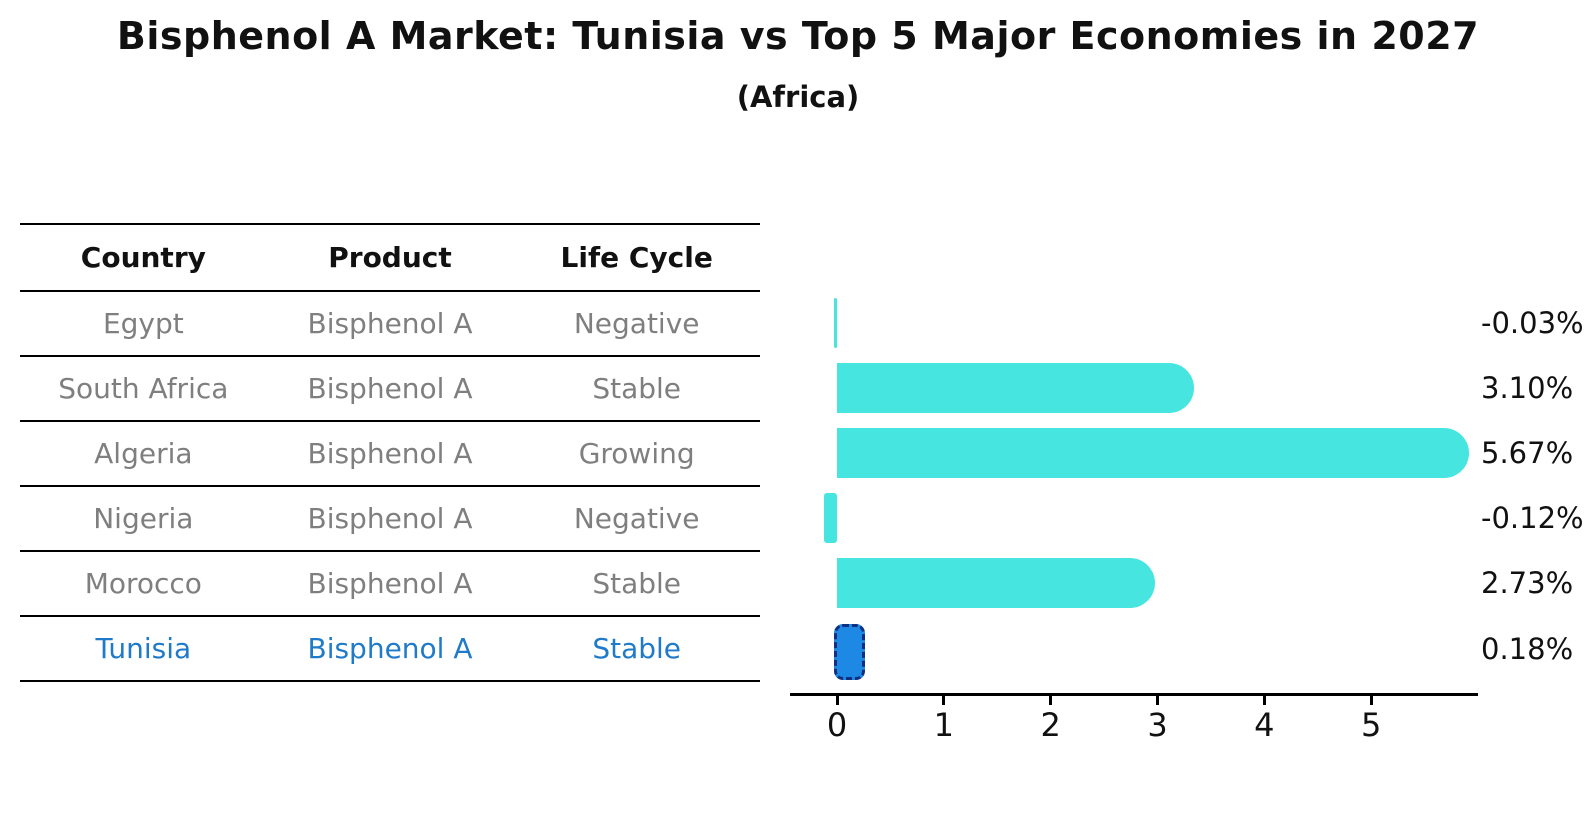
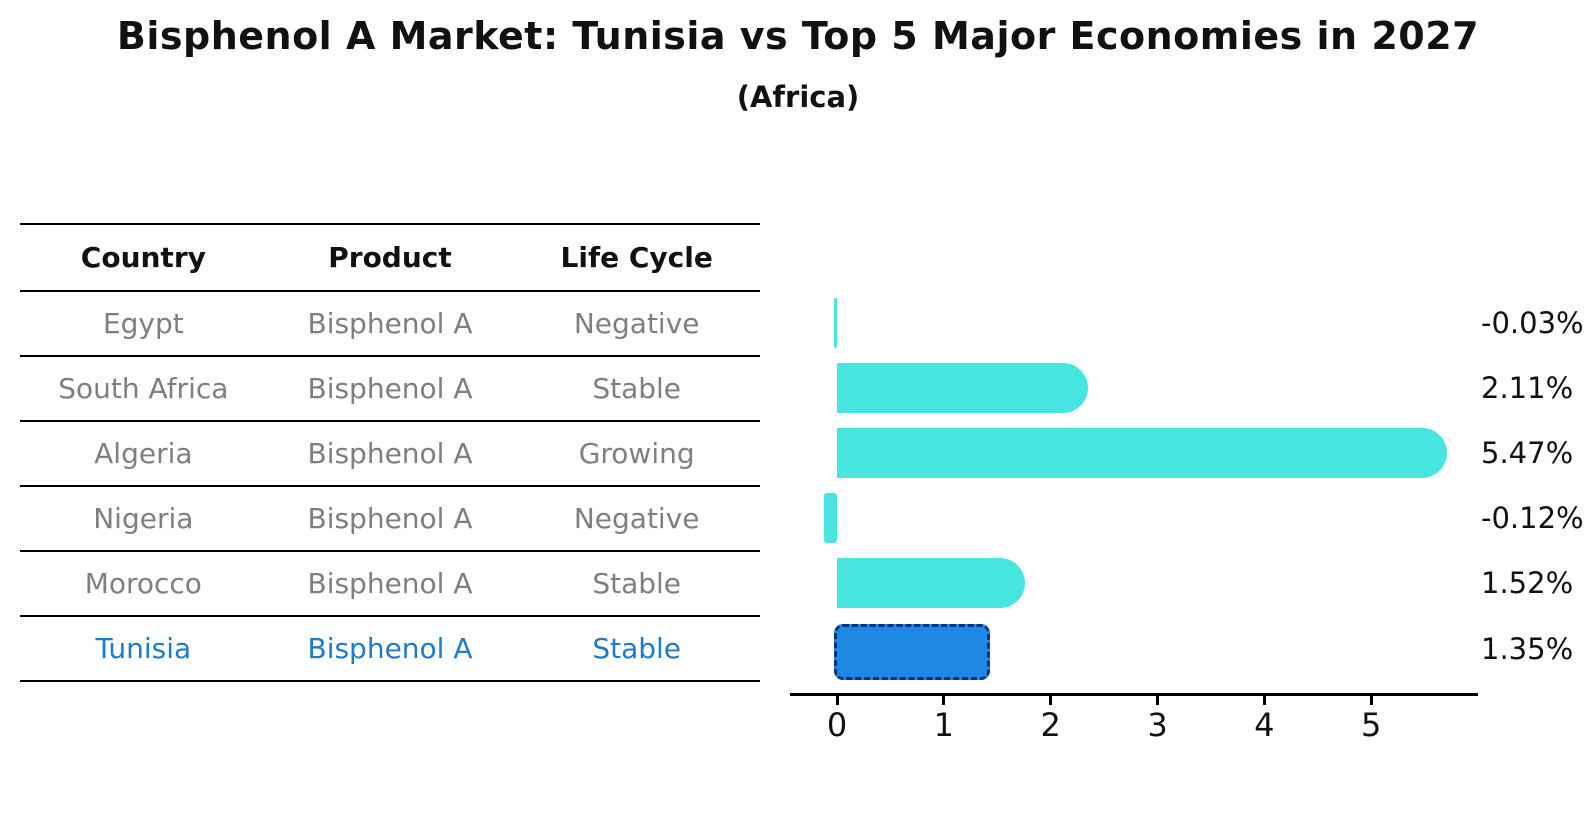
South Africa: 3.10% -> 2.11%
Algeria: 5.67% -> 5.47%
Morocco: 2.73% -> 1.52%
Tunisia: 0.18% -> 1.35%
